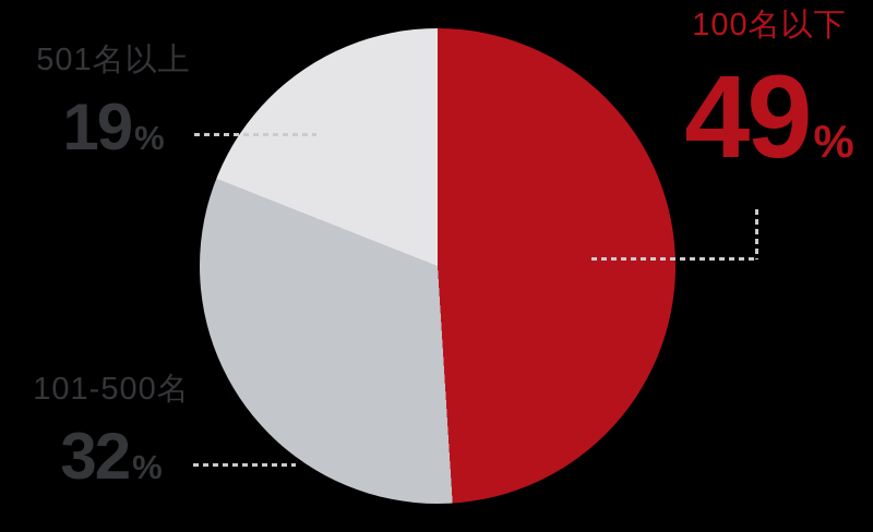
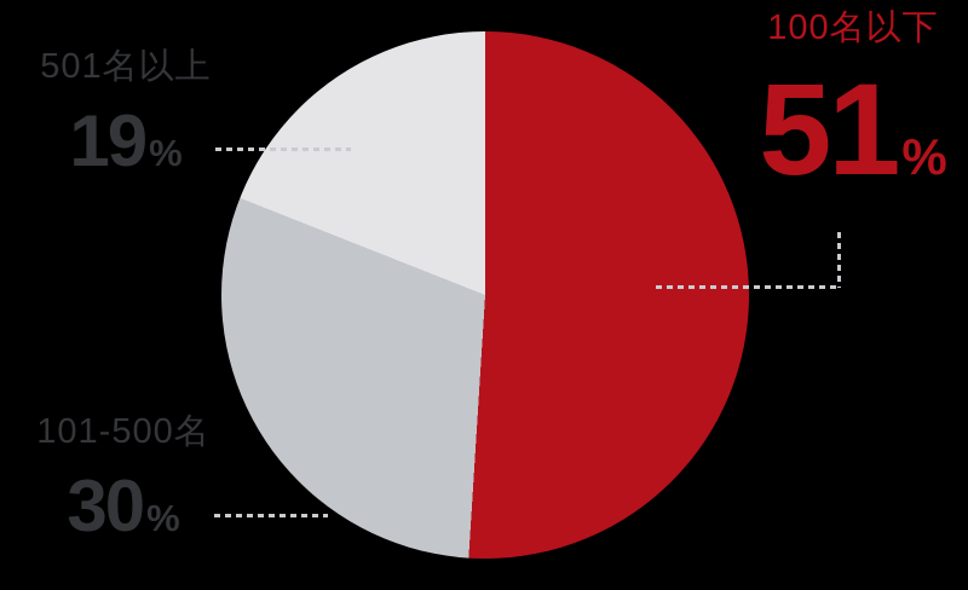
100名以下: 49 -> 51
101-500名: 32 -> 30
